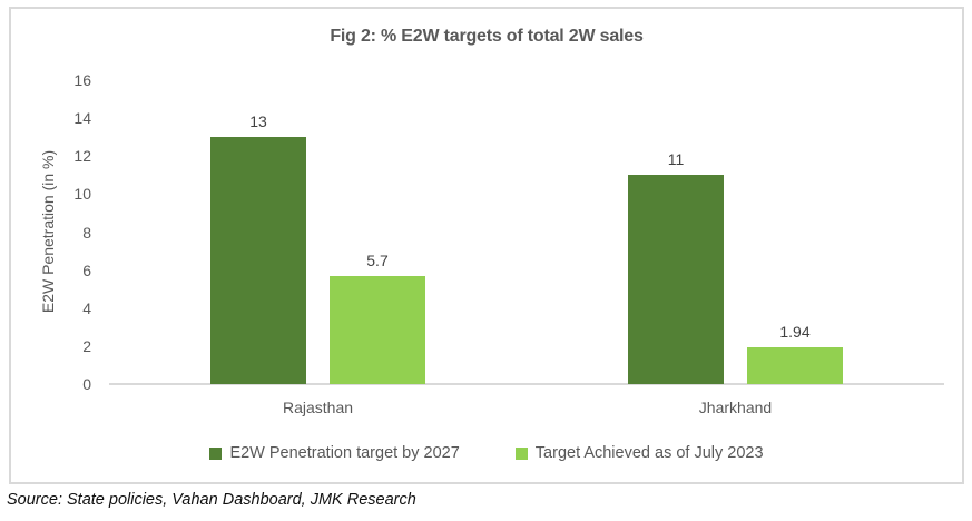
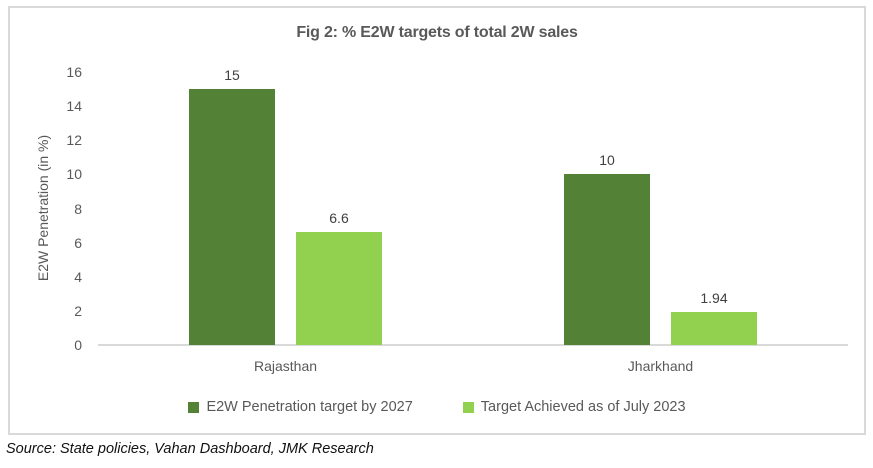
E2W Penetration target by 2027/Rajasthan: 13 -> 15
Target Achieved as of July 2023/Rajasthan: 5.7 -> 6.6
E2W Penetration target by 2027/Jharkhand: 11 -> 10
